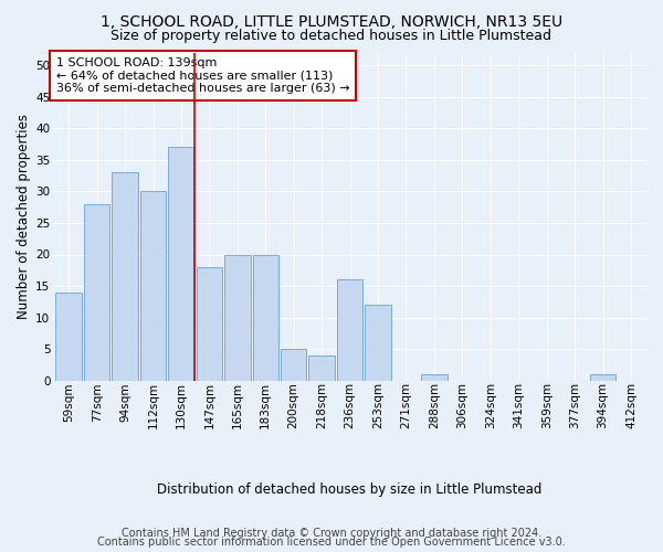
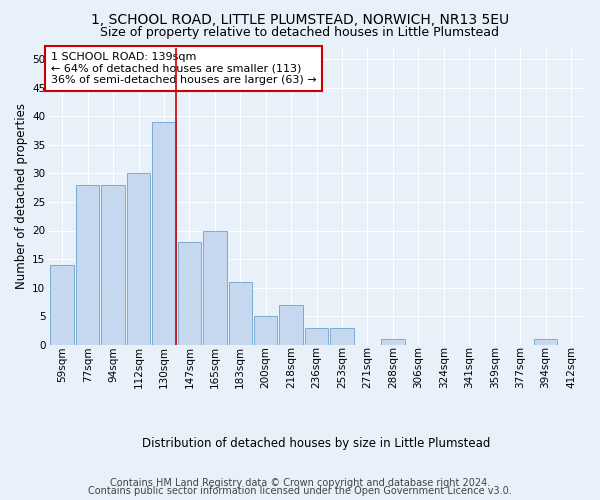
94sqm: 33 -> 28
130sqm: 37 -> 39
183sqm: 20 -> 11
218sqm: 4 -> 7
236sqm: 16 -> 3
253sqm: 12 -> 3
